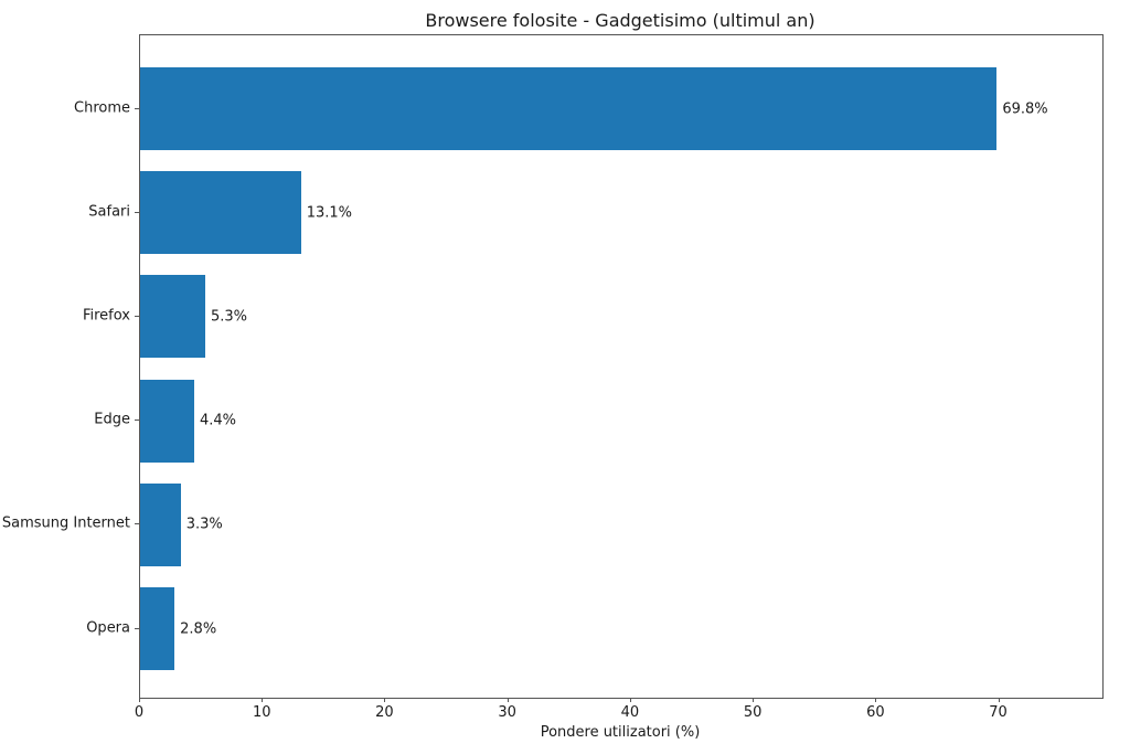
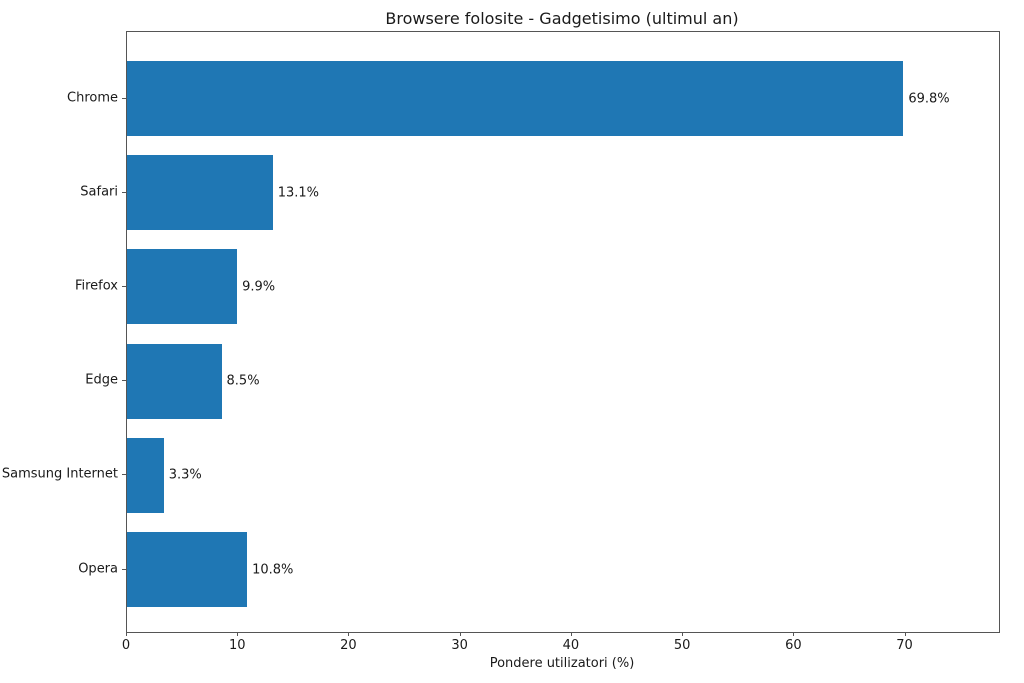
Firefox: 5.3% -> 9.9%
Edge: 4.4% -> 8.5%
Opera: 2.8% -> 10.8%
